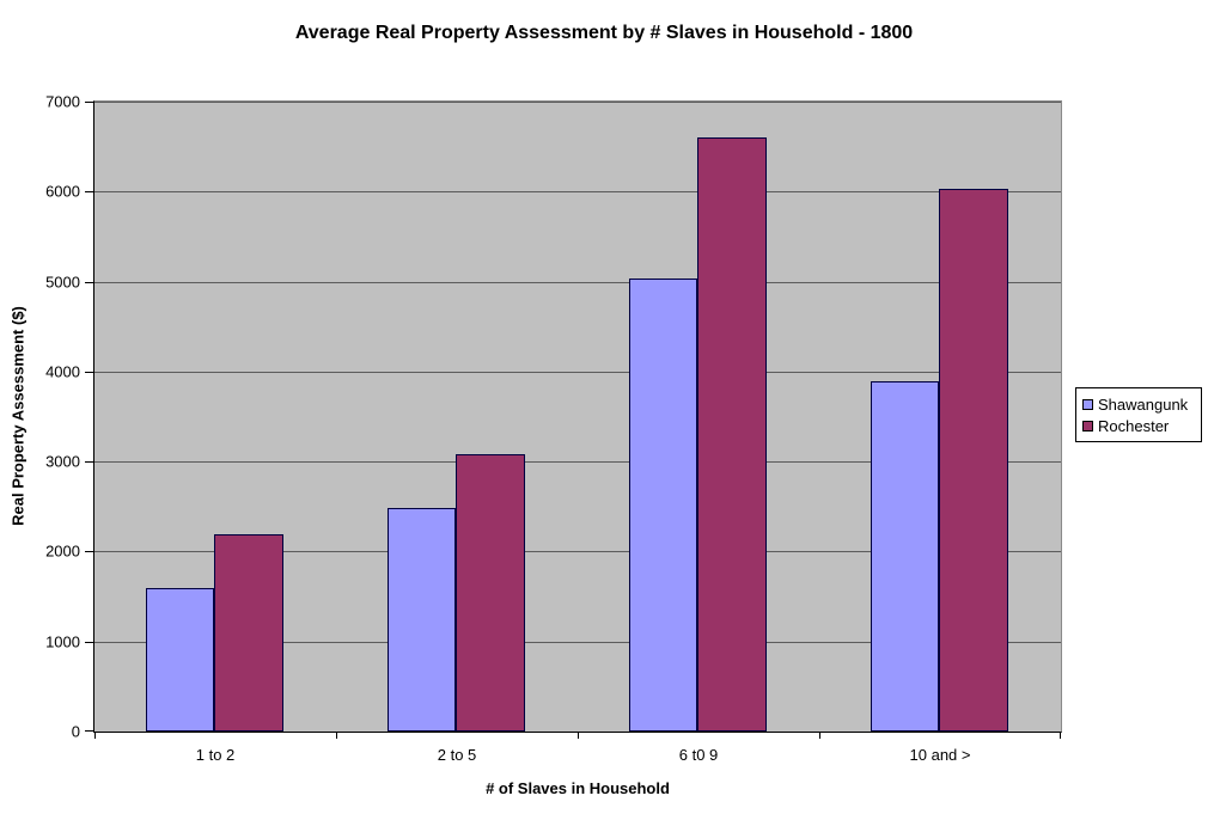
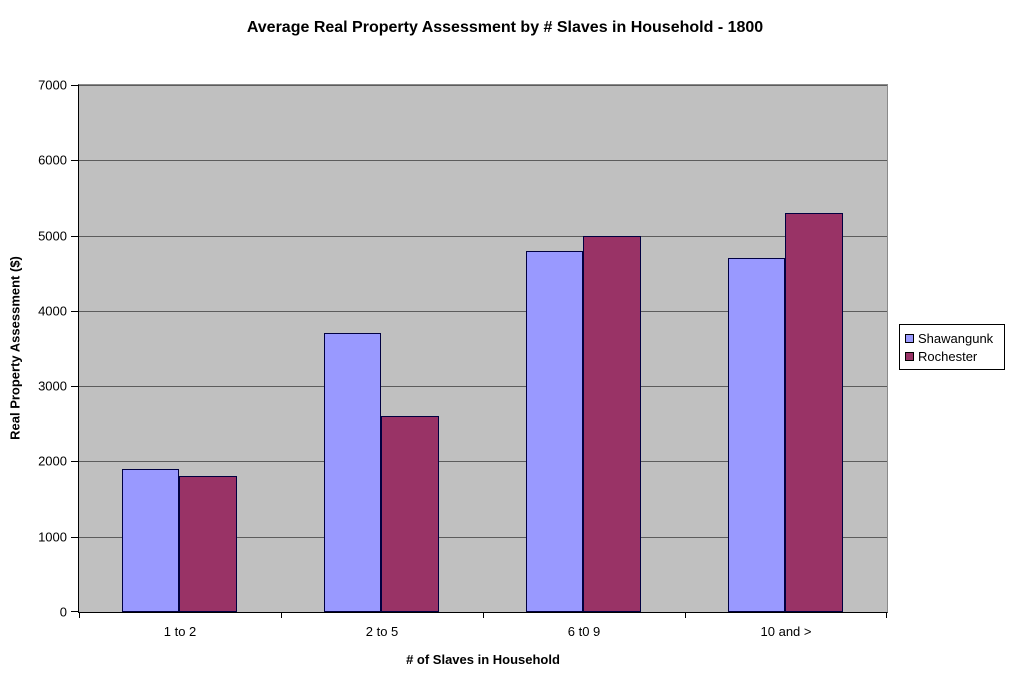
Shawangunk/1 to 2: 1600 -> 1900
Rochester/1 to 2: 2200 -> 1800
Shawangunk/2 to 5: 2500 -> 3700
Rochester/2 to 5: 3100 -> 2600
Shawangunk/6 t0 9: 5000 -> 4800
Rochester/6 t0 9: 6600 -> 5000
Shawangunk/10 and >: 3900 -> 4700
Rochester/10 and >: 6000 -> 5300
